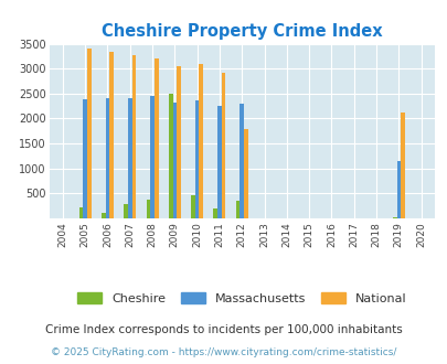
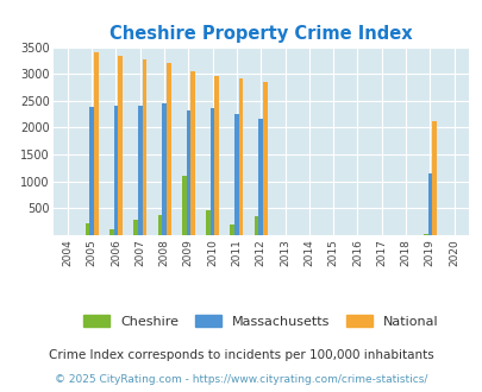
Cheshire/2009: 2500 -> 1100
National/2010: 3100 -> 2960
Massachusetts/2012: 2300 -> 2160
National/2012: 1800 -> 2860
